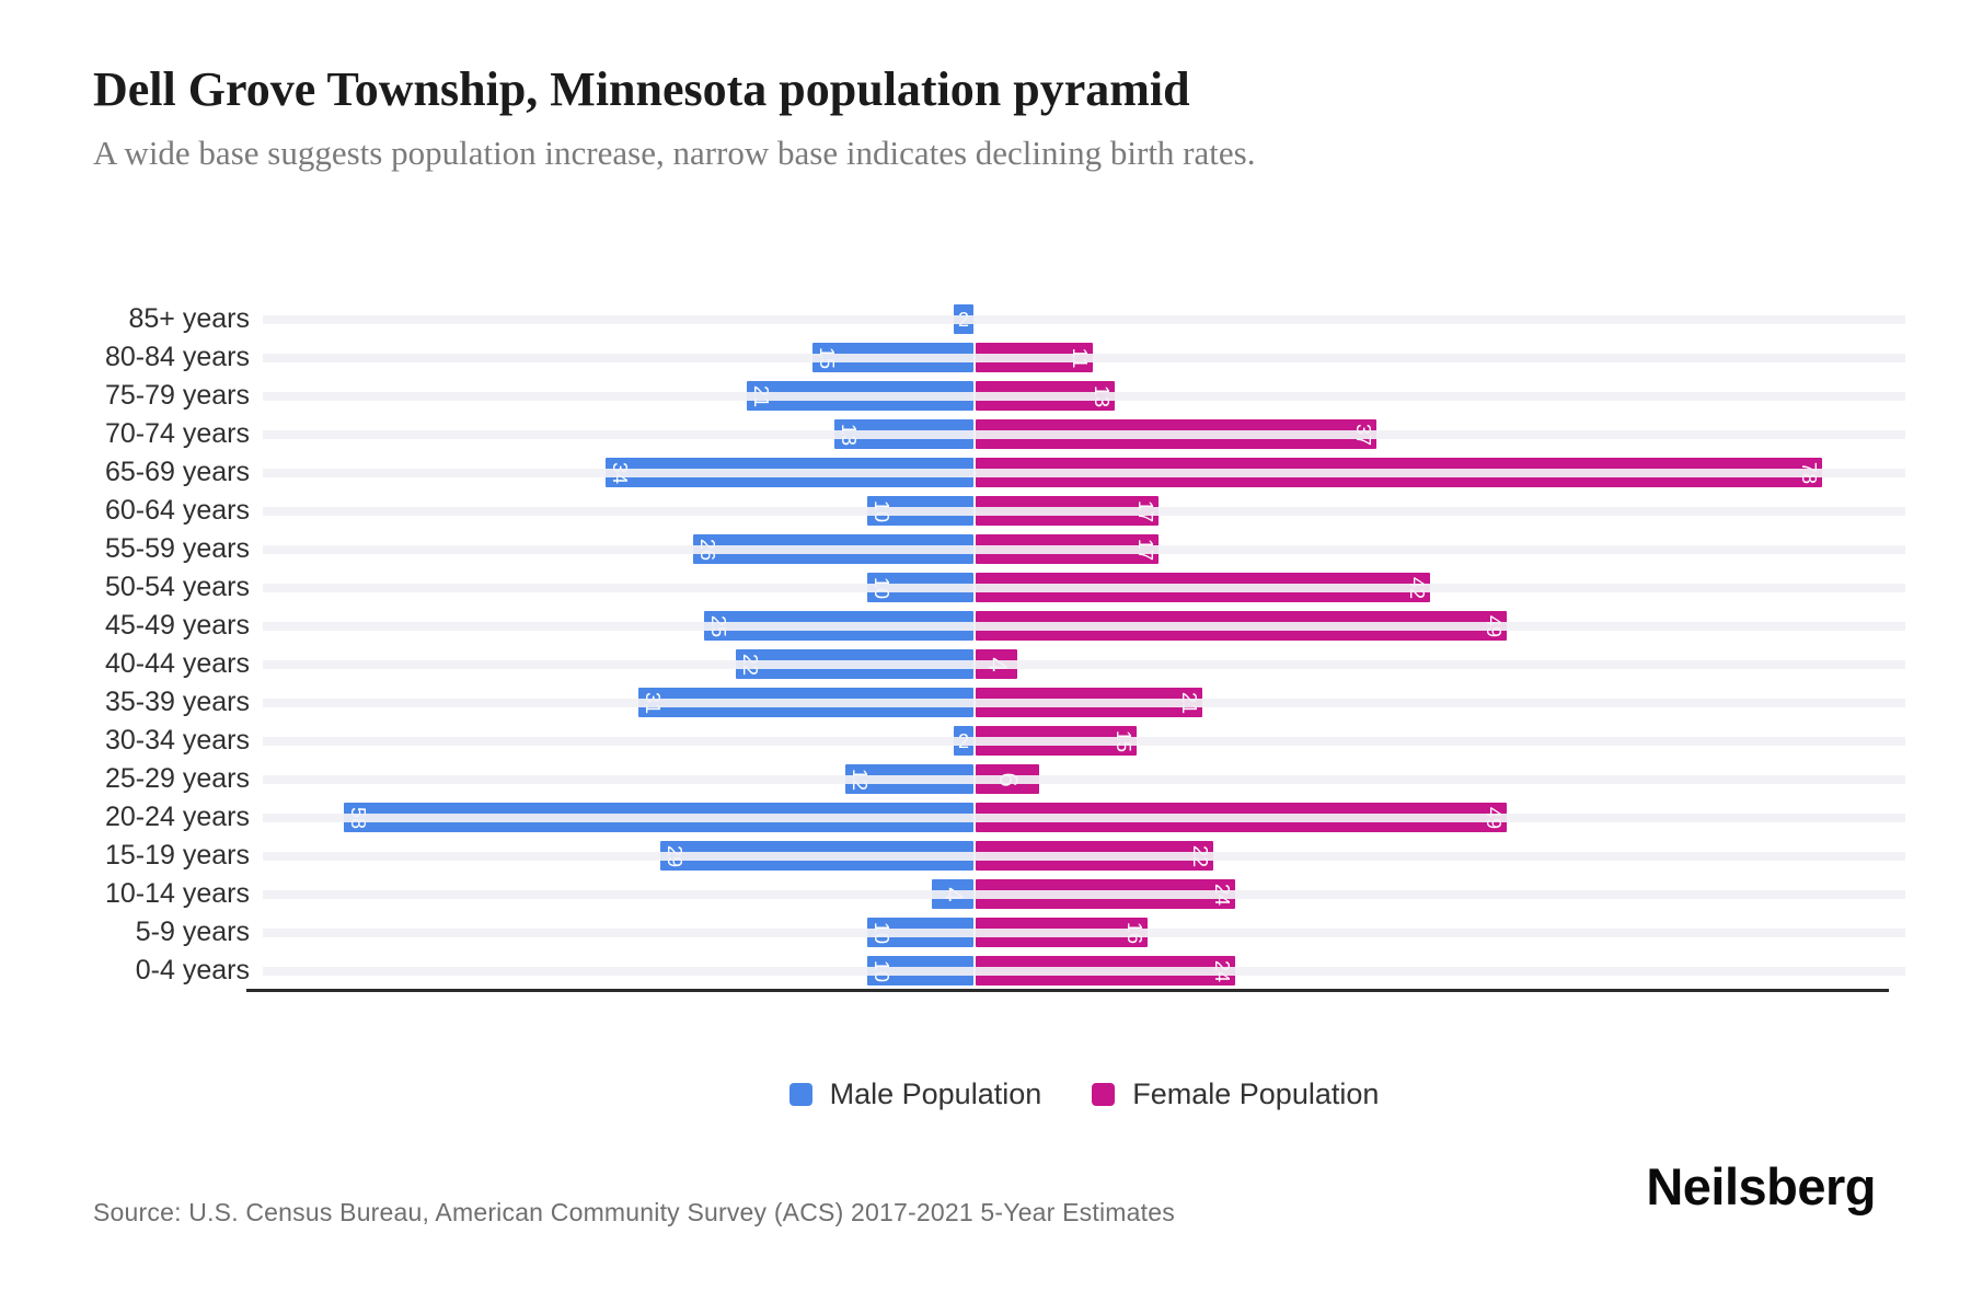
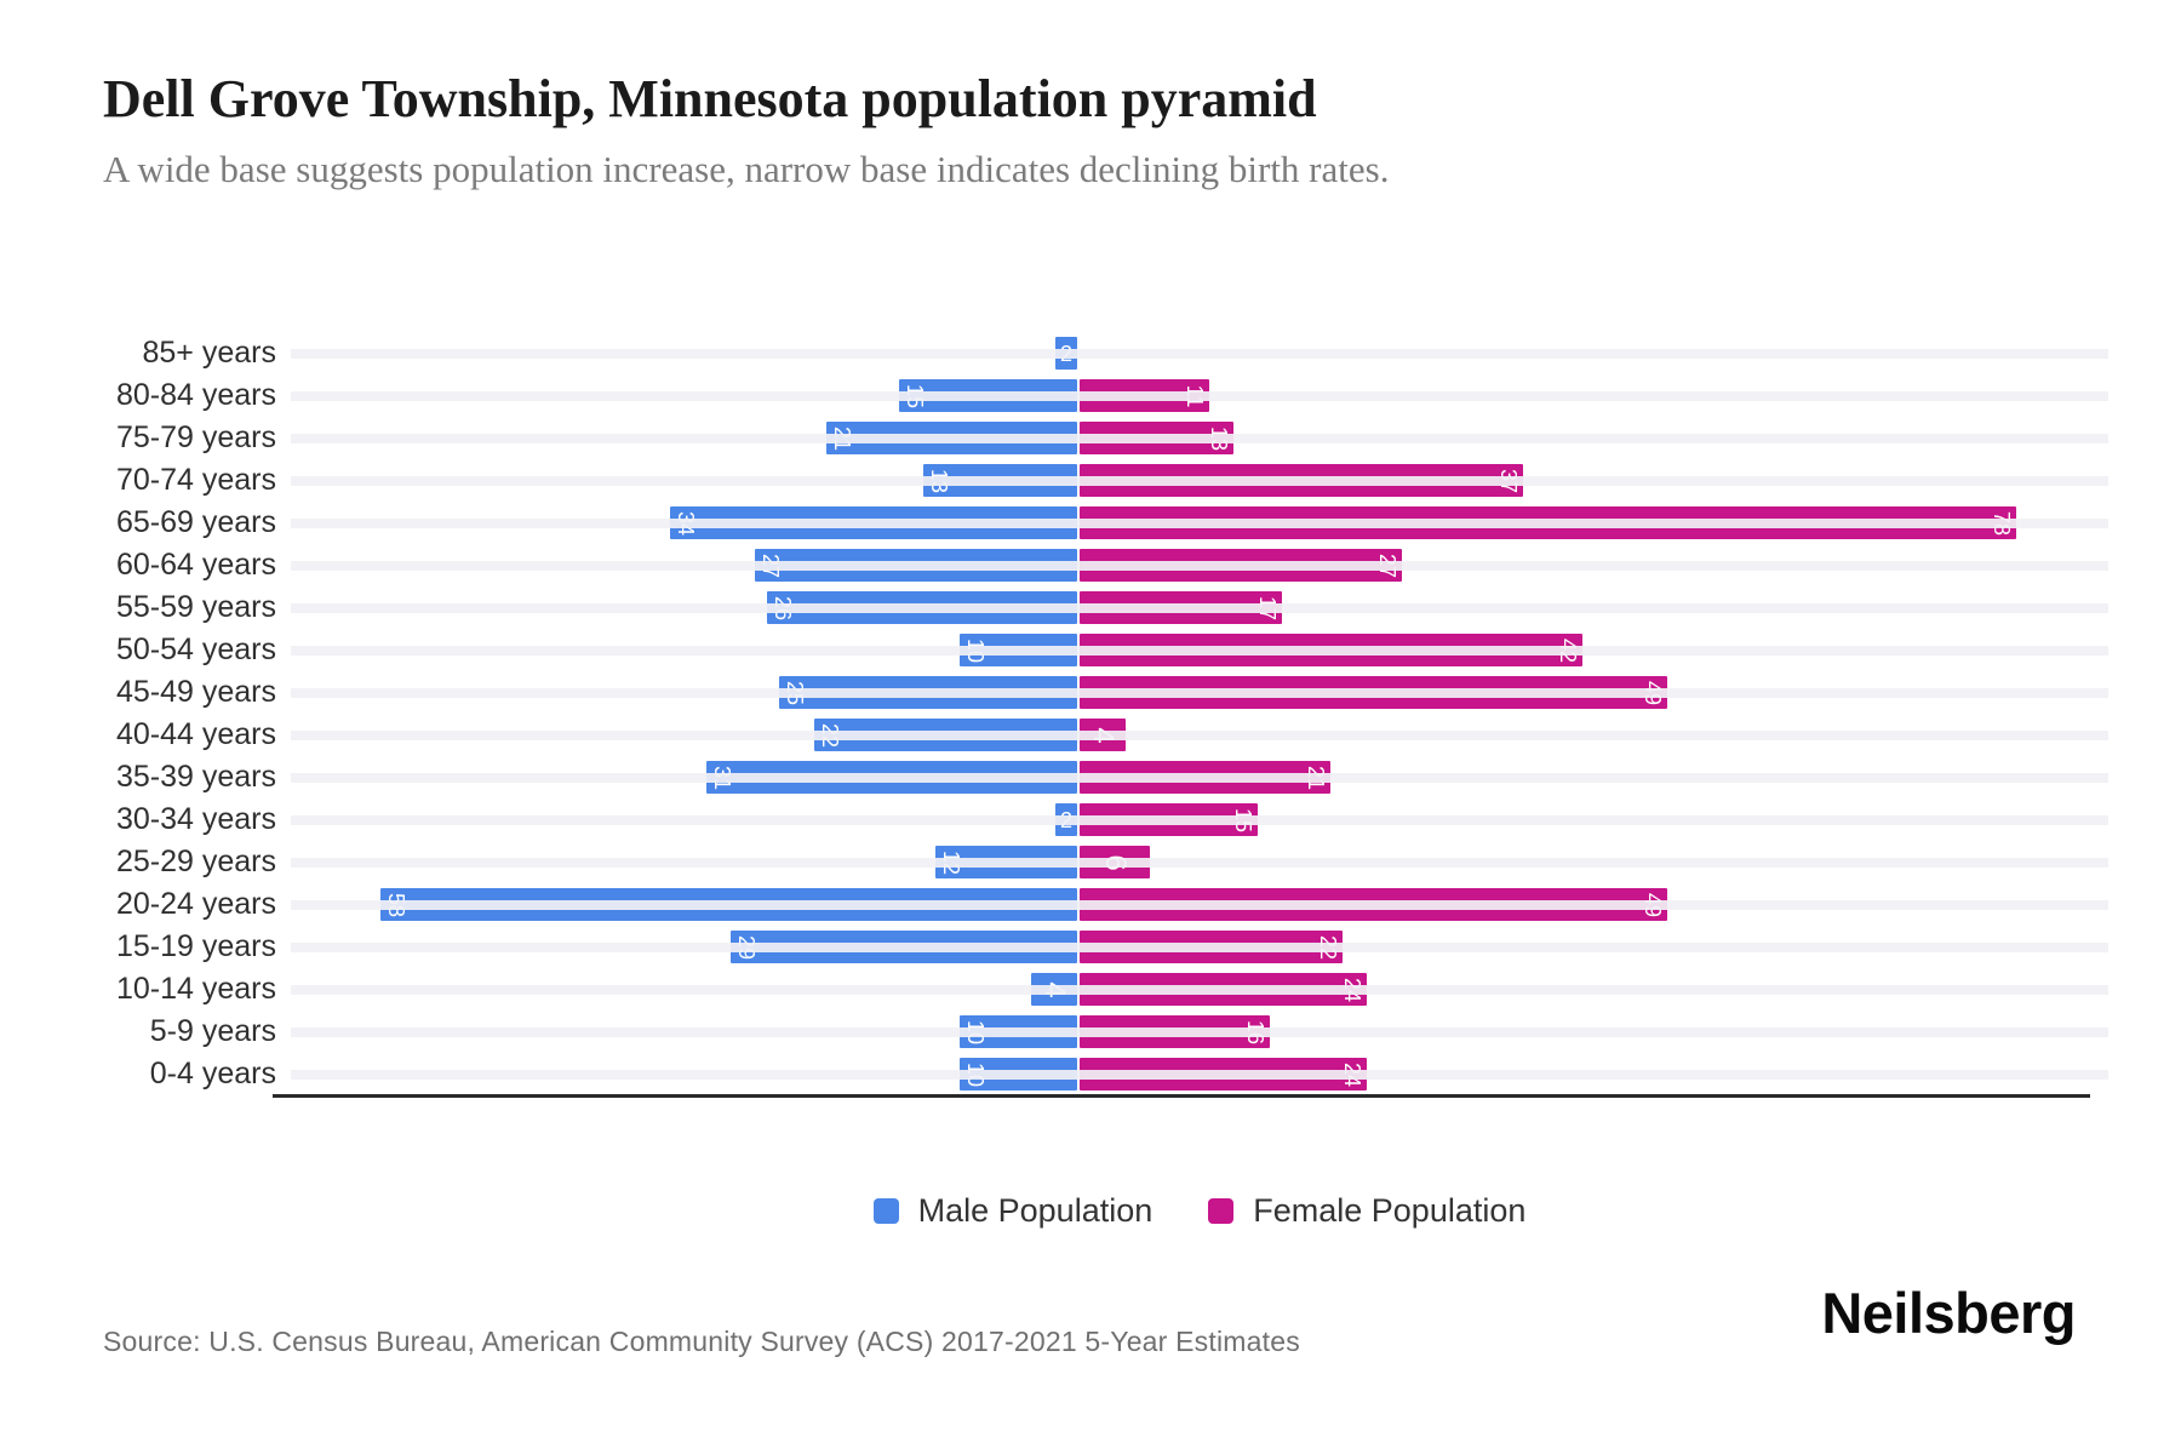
Male Population/60-64 years: 10 -> 27
Female Population/60-64 years: 17 -> 27
